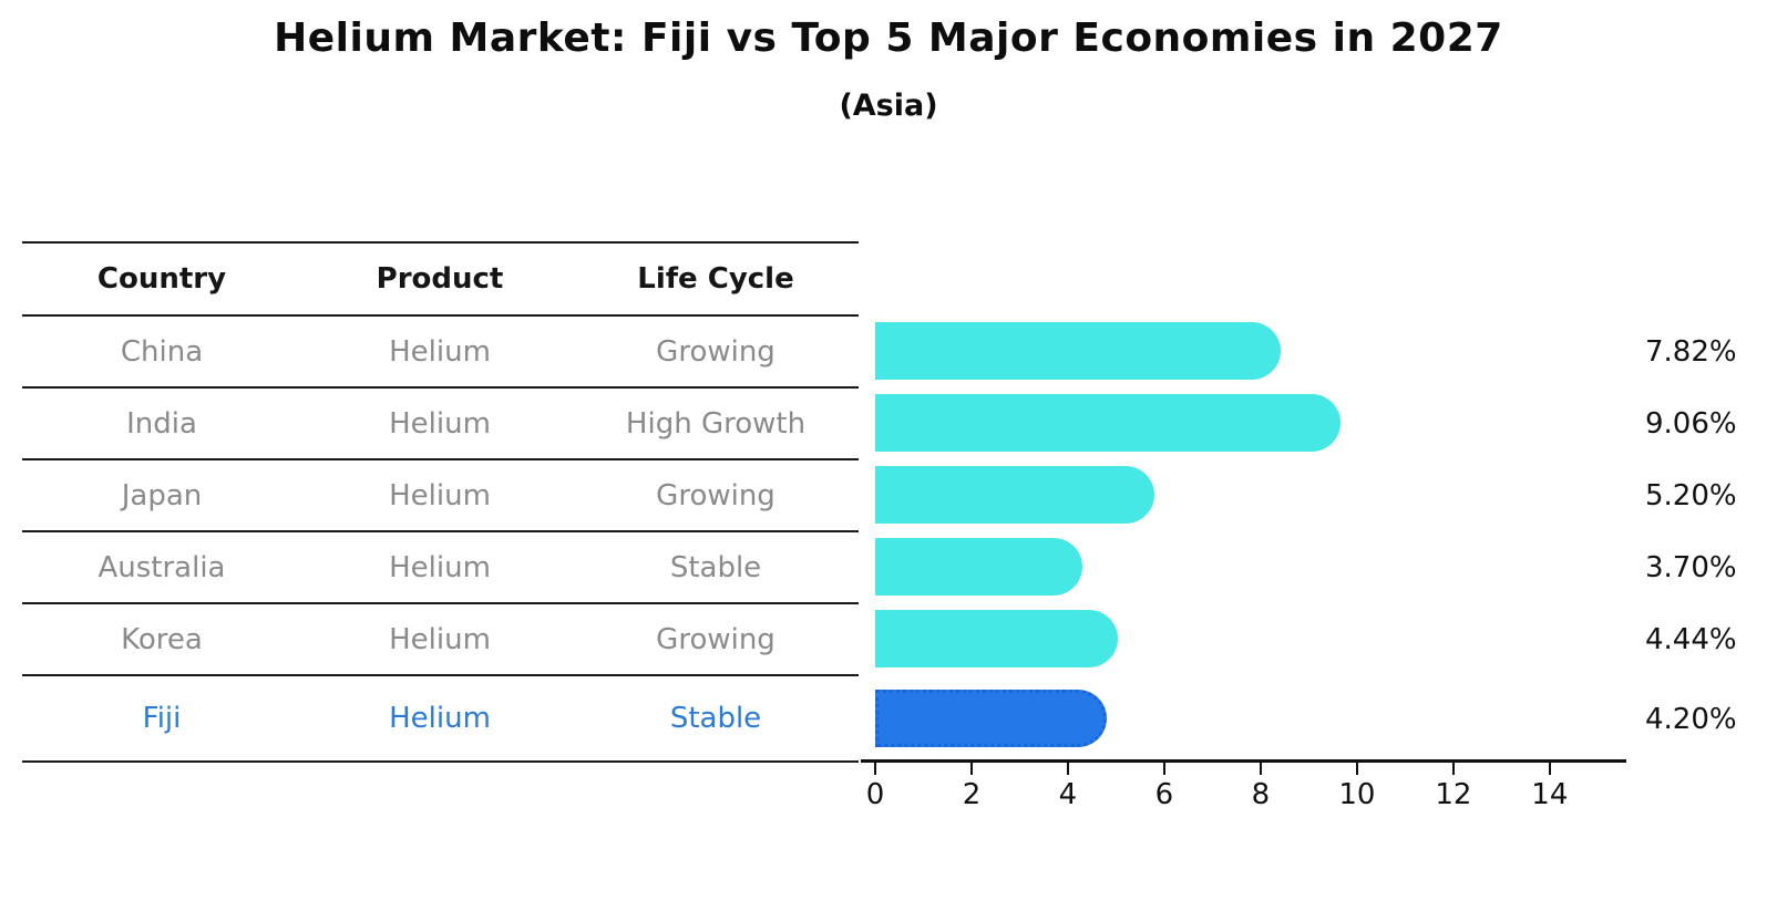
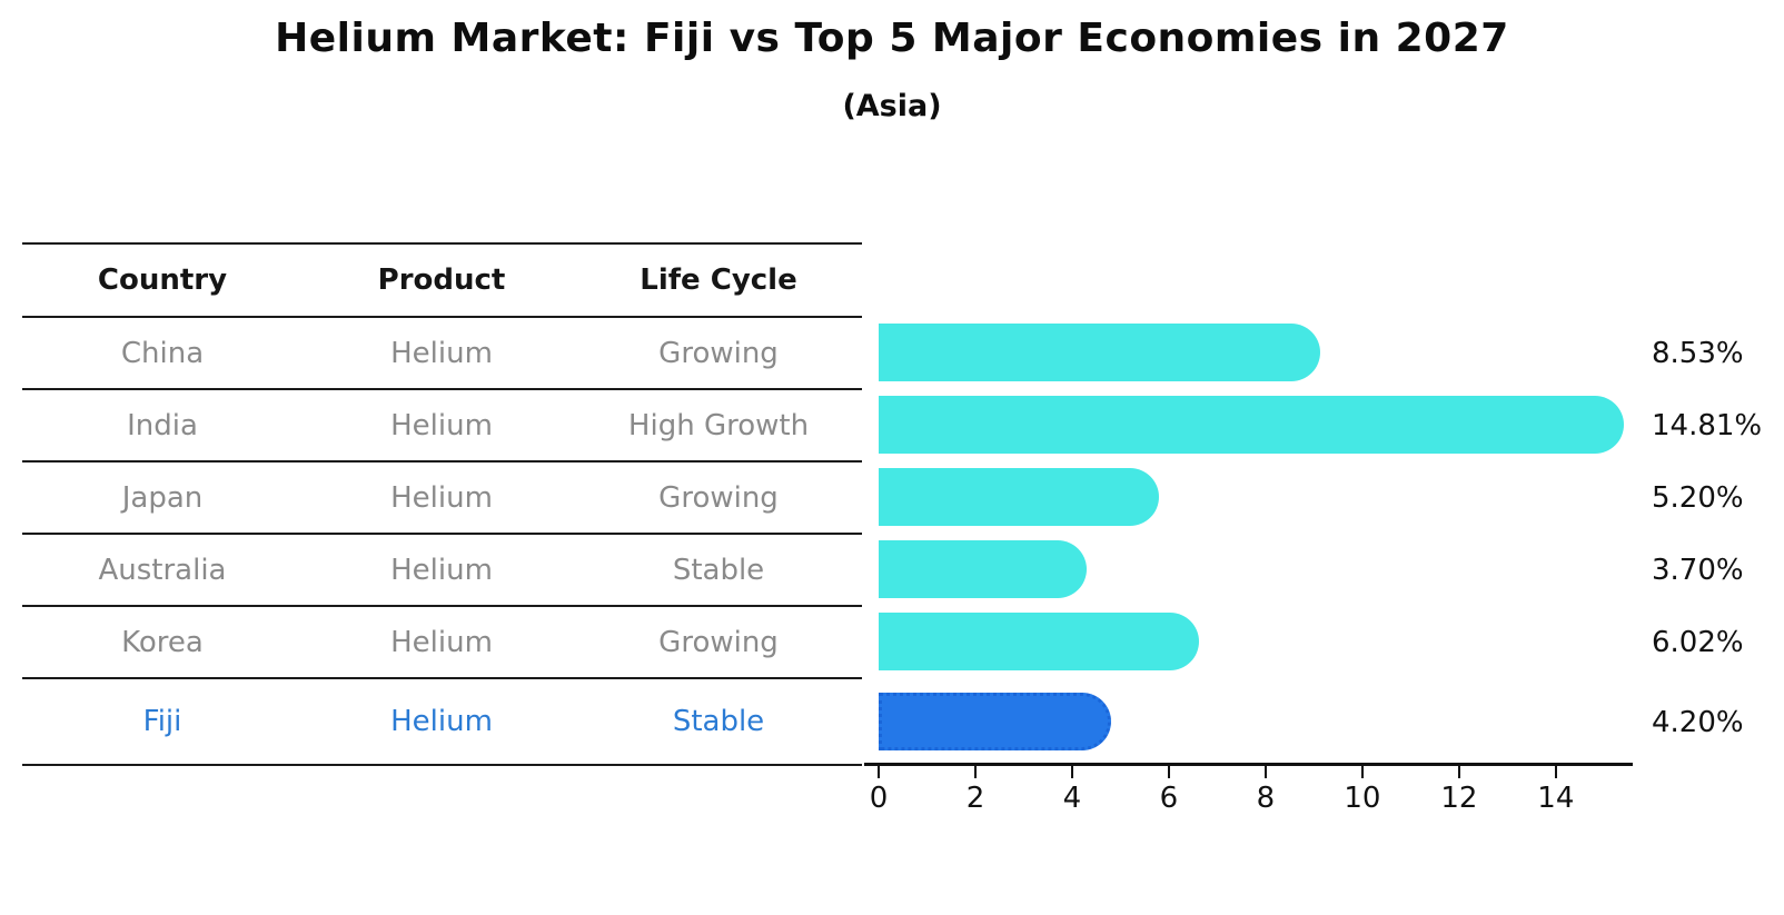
China: 7.82% -> 8.53%
India: 9.06% -> 14.81%
Korea: 4.44% -> 6.02%
